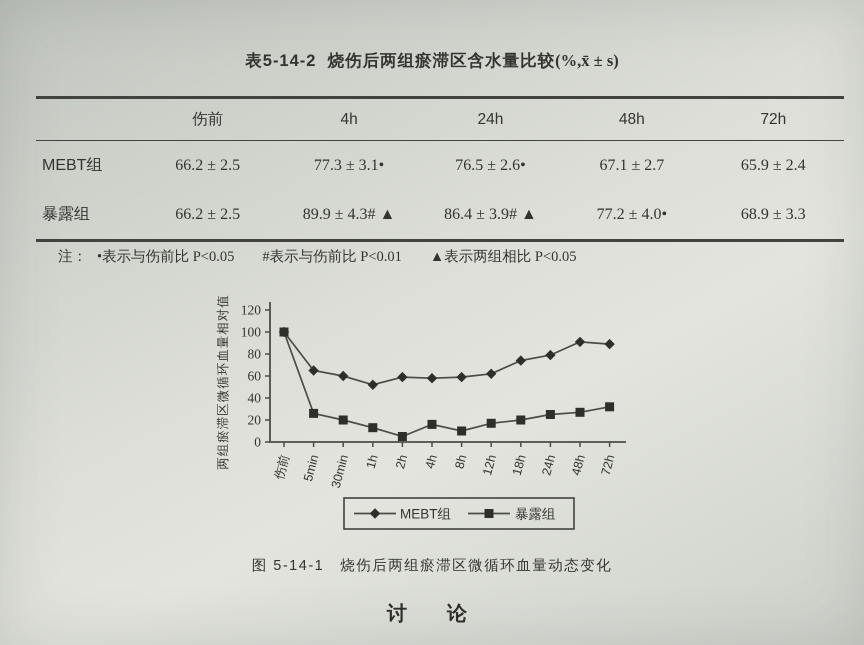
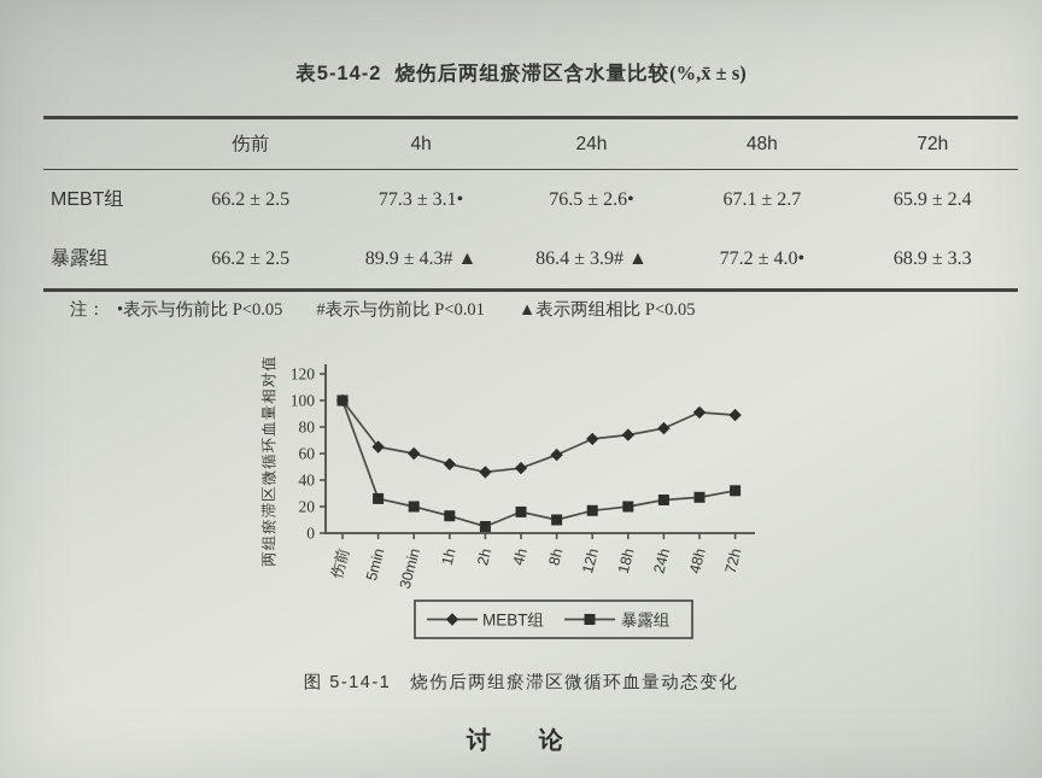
MEBT组/2h: 59 -> 46
MEBT组/4h: 58 -> 49
MEBT组/12h: 62 -> 71
